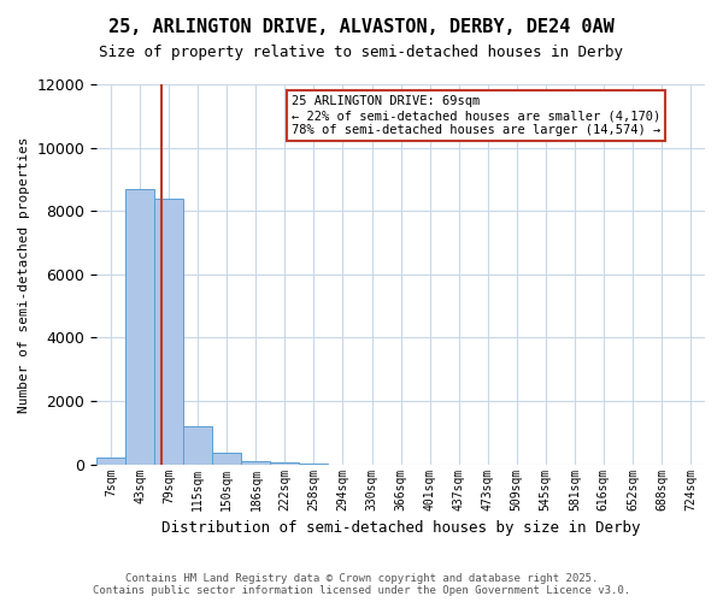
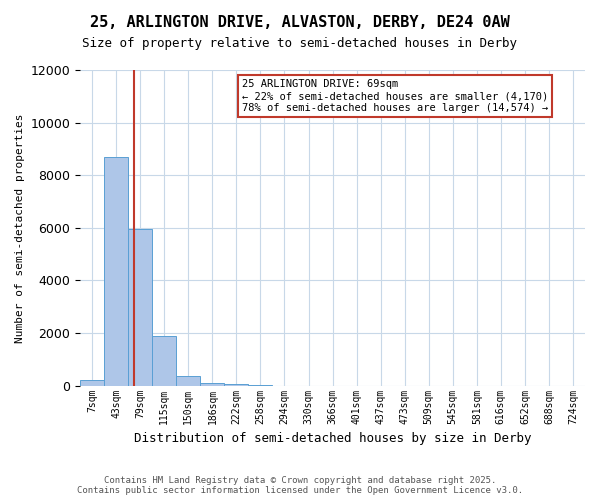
79sqm: 8400 -> 5950
115sqm: 1200 -> 1900
